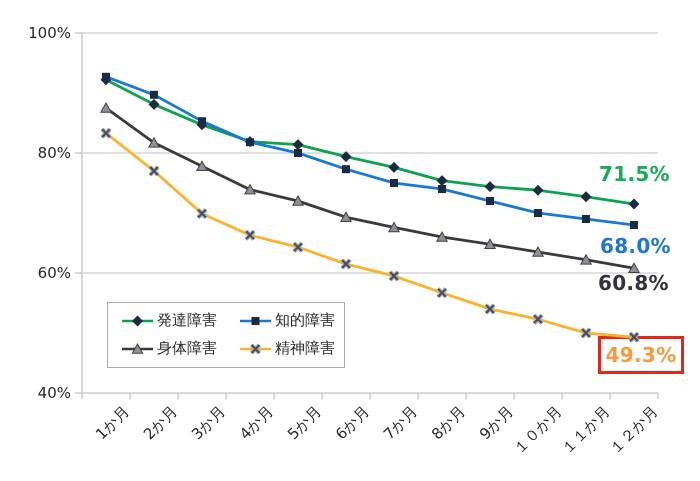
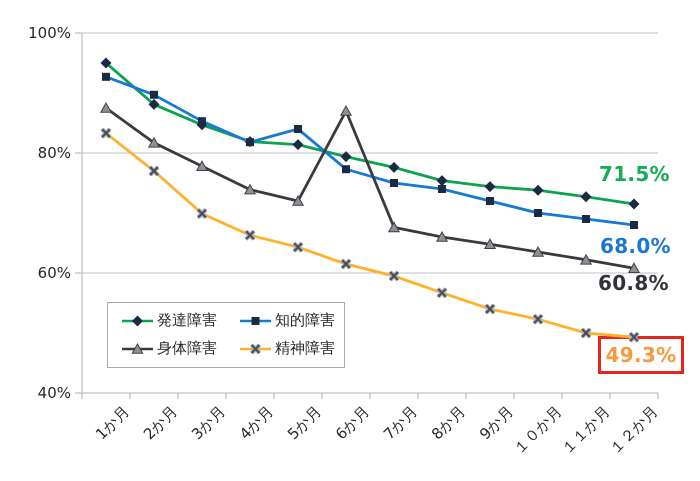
発達障害/1か月: 92% -> 95%
知的障害/5か月: 80% -> 84%
身体障害/6か月: 69% -> 87%
